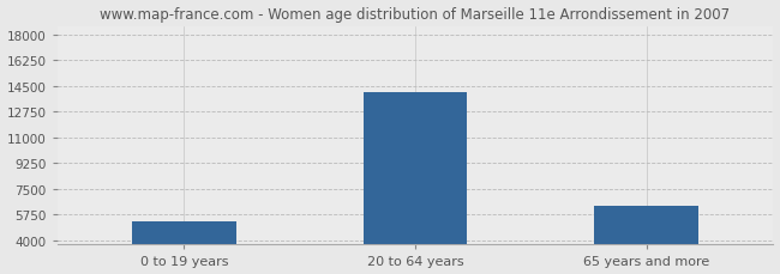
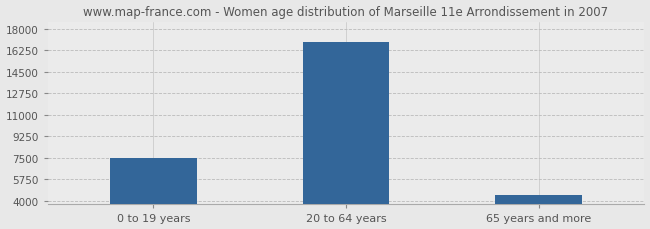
0 to 19 years: 5300 -> 7500
20 to 64 years: 14100 -> 16900
65 years and more: 6300 -> 4500
